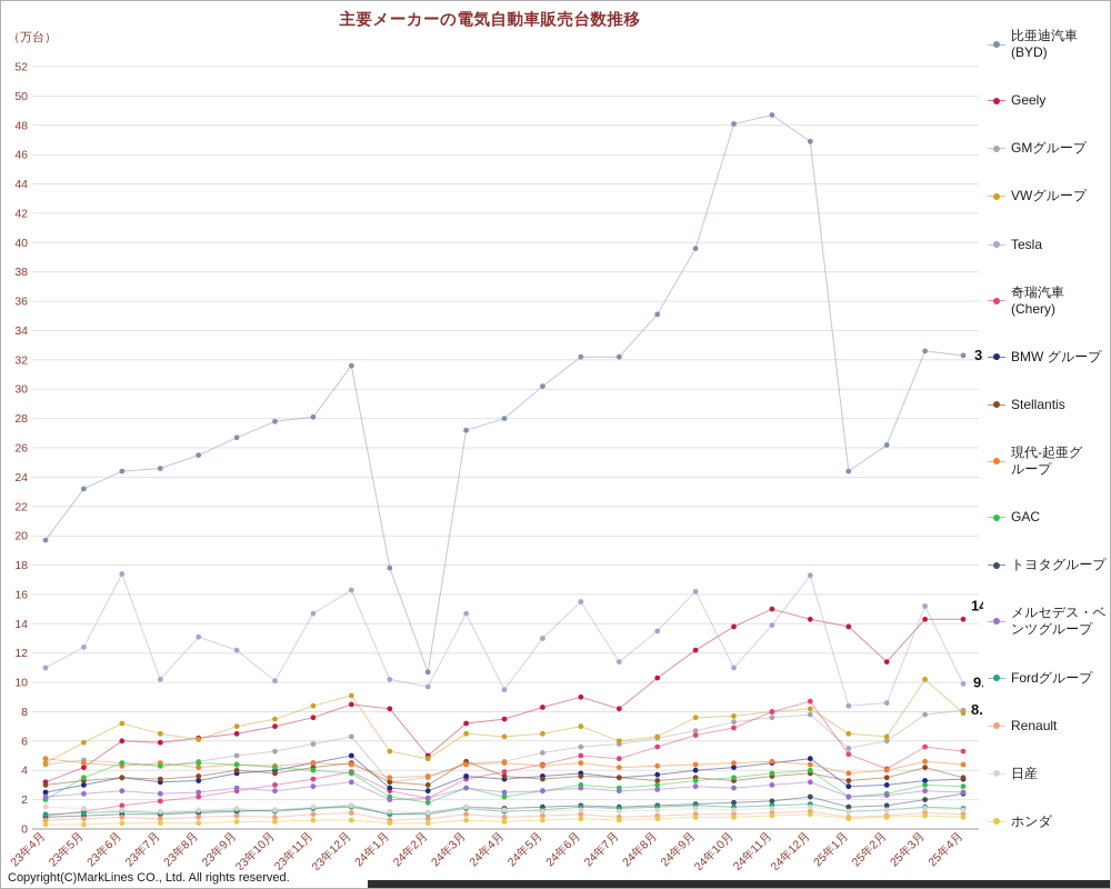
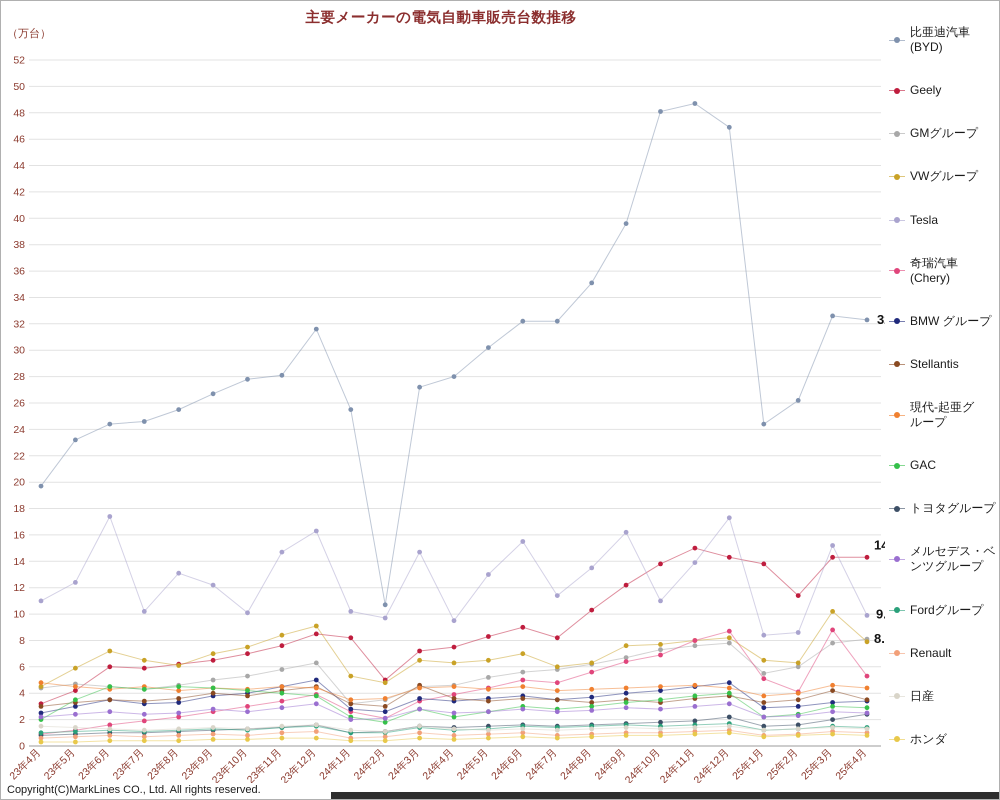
比亜迪汽車(BYD)/24年1月: 17.8 -> 25.5
奇瑞汽車(Chery)/25年3月: 5.6 -> 8.8
